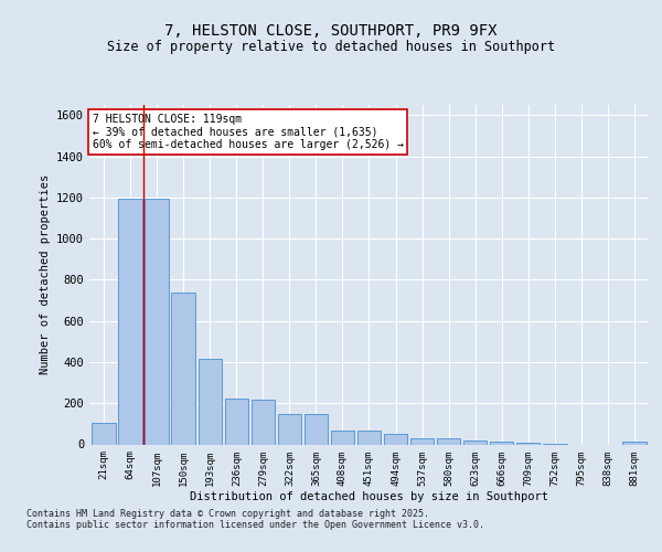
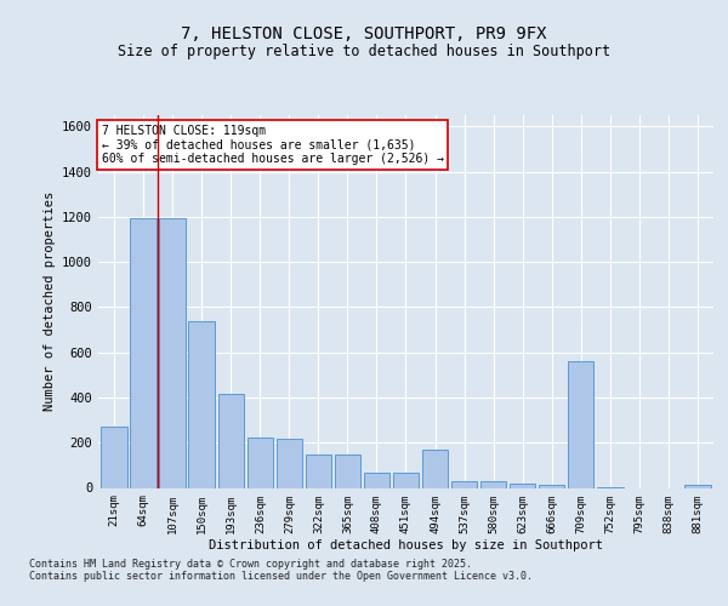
21sqm: 100 -> 270
494sqm: 50 -> 170
709sqm: 10 -> 560
